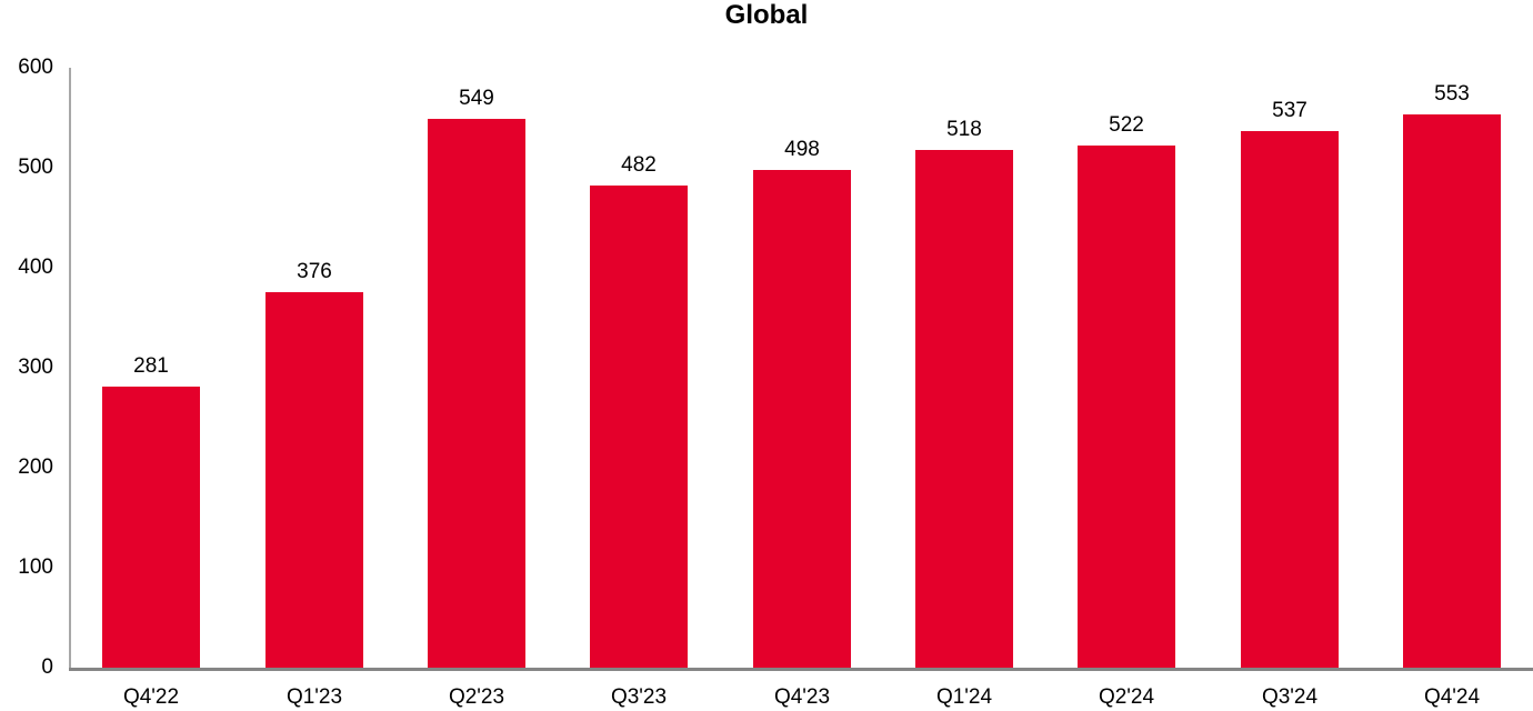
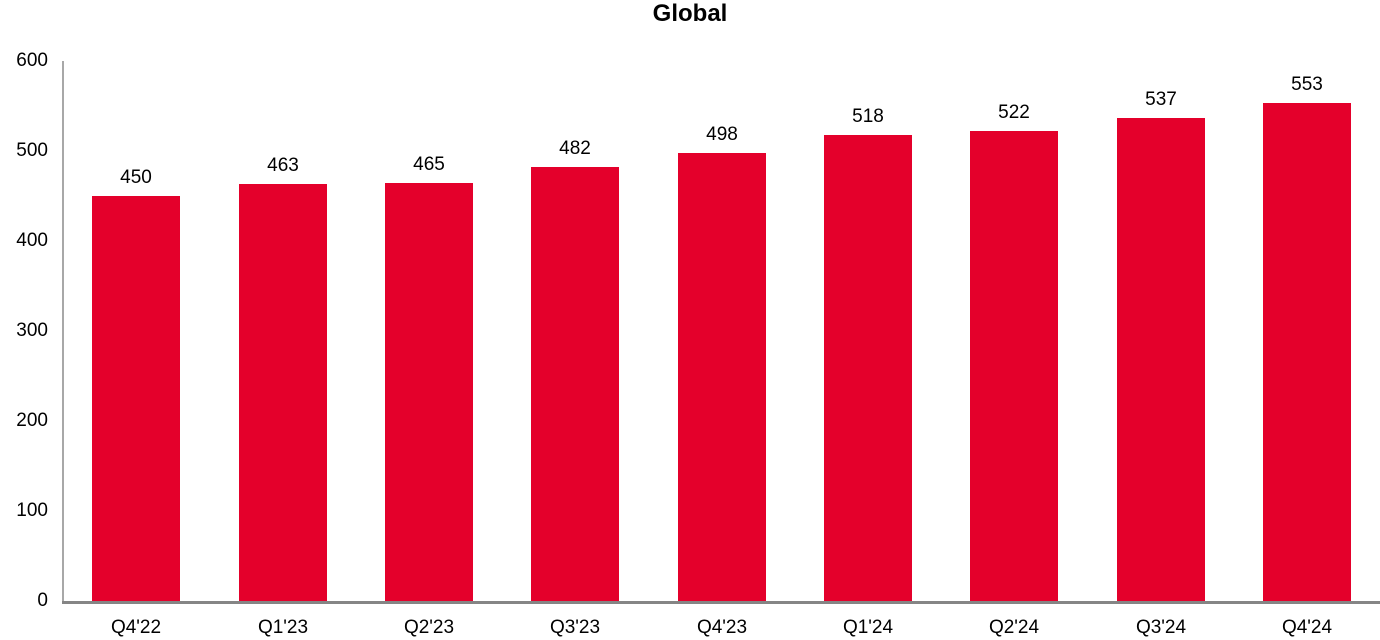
Q4'22: 281 -> 450
Q1'23: 376 -> 463
Q2'23: 549 -> 465
